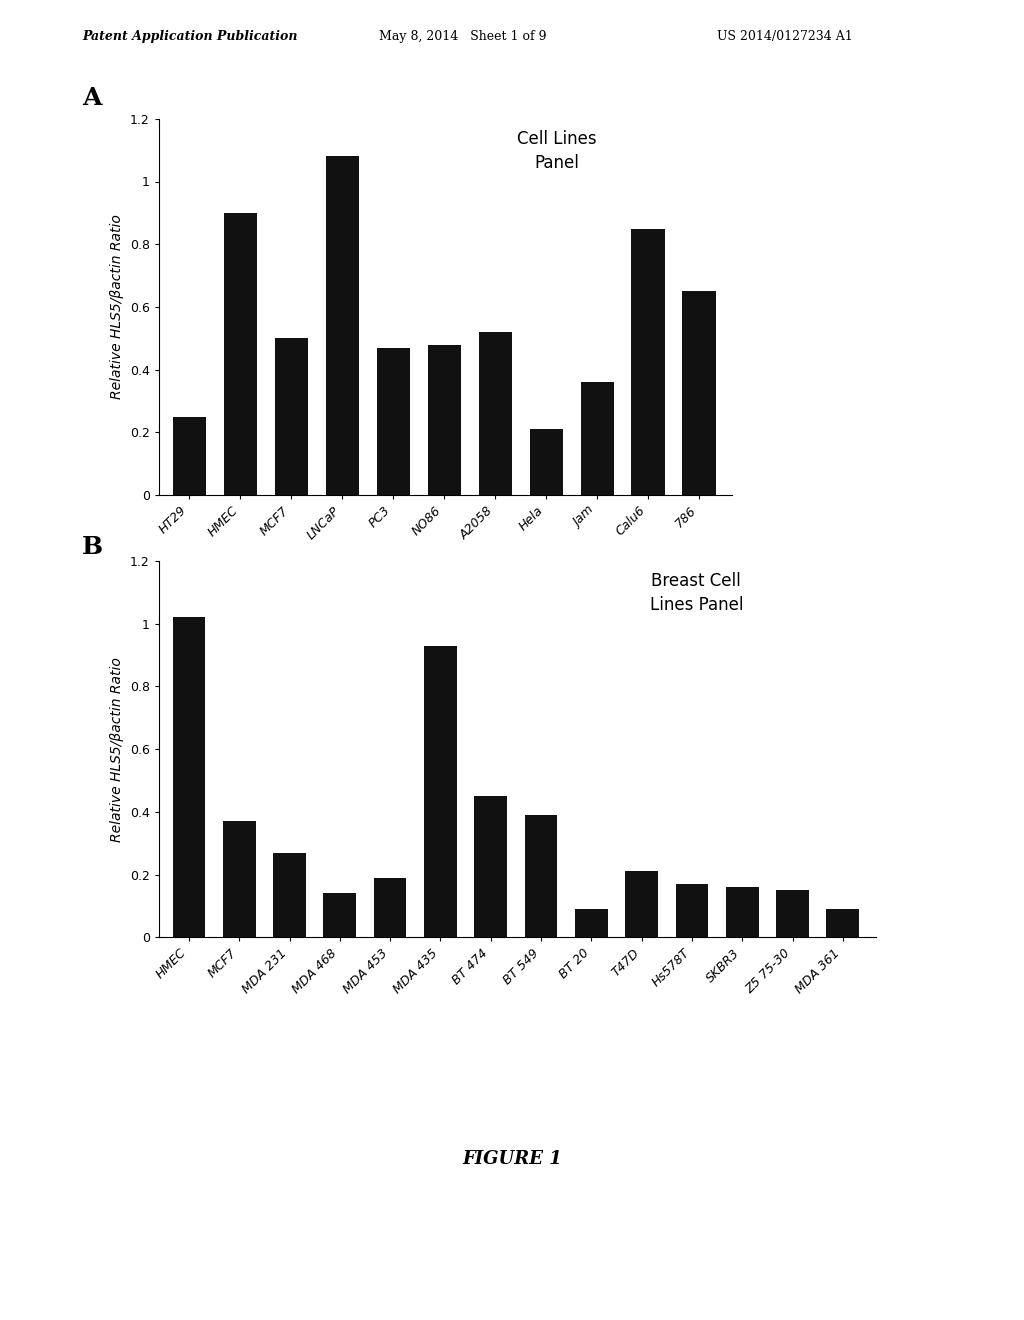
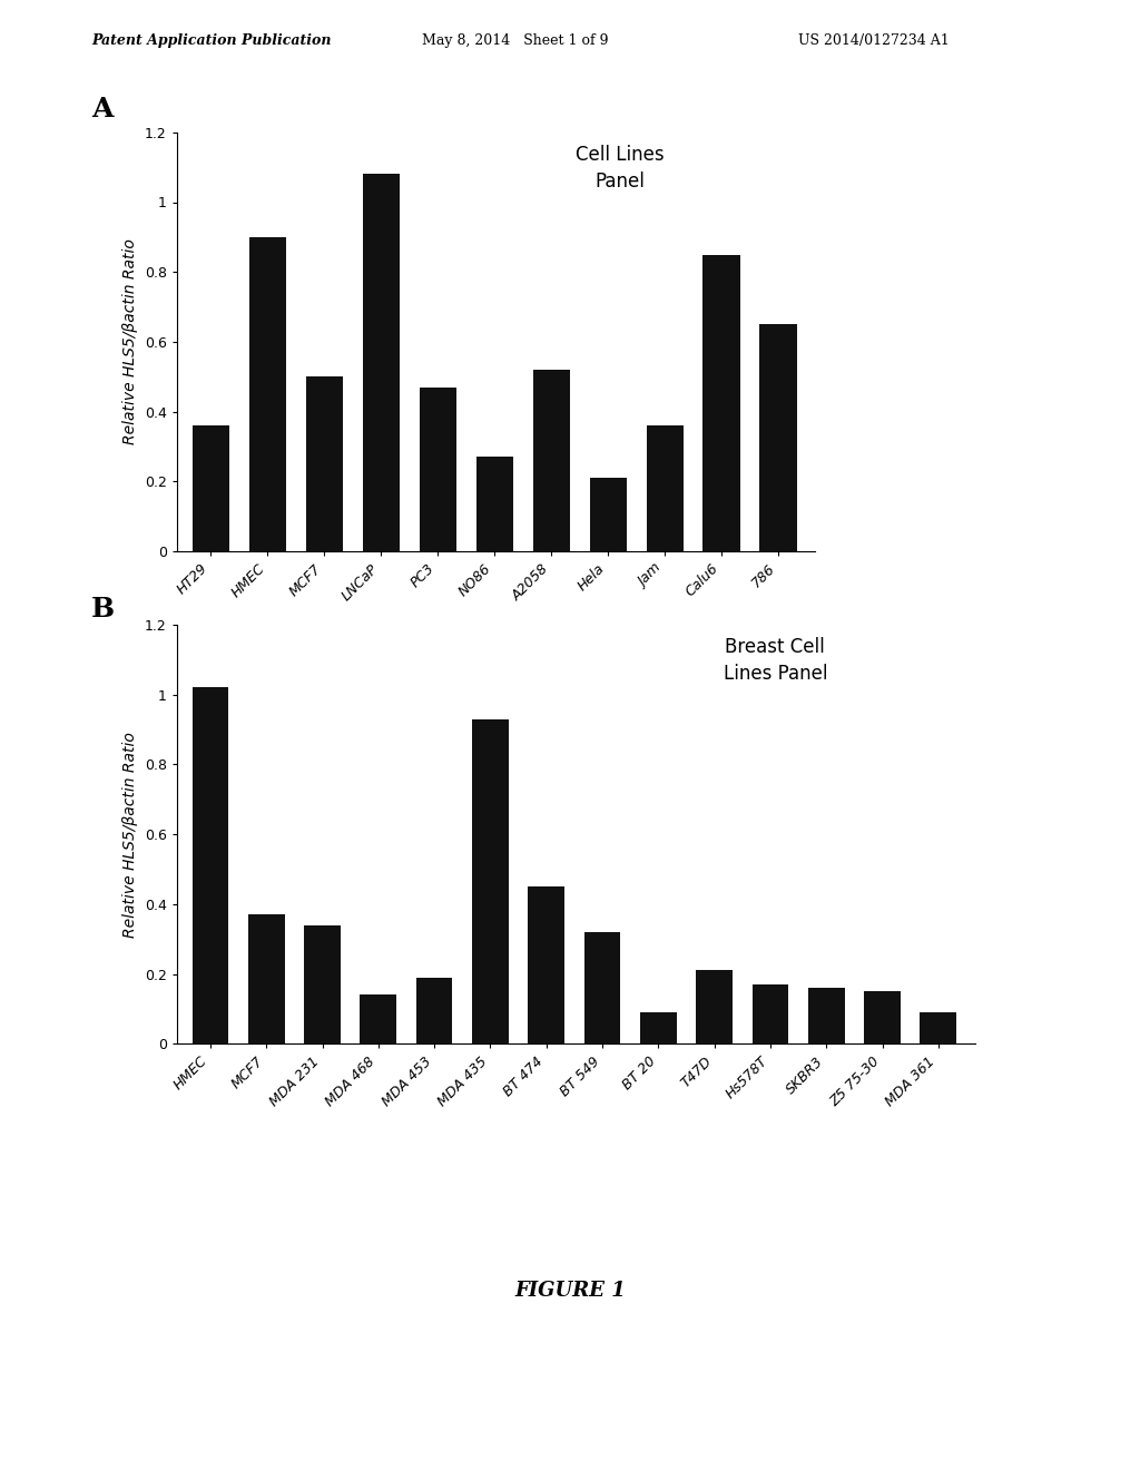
HT29: 0.25 -> 0.36
NO86: 0.48 -> 0.27
MDA 231: 0.27 -> 0.34
BT 549: 0.39 -> 0.32
